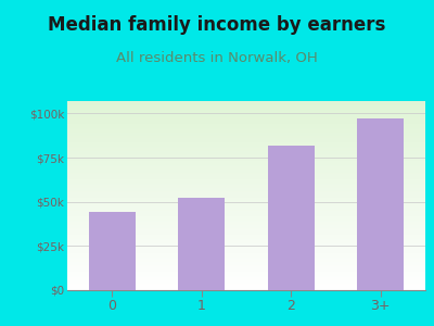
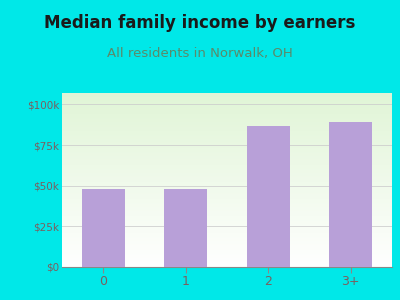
0: $44k -> $48k
1: $52k -> $48k
2: $82k -> $87k
3+: $97k -> $89k
